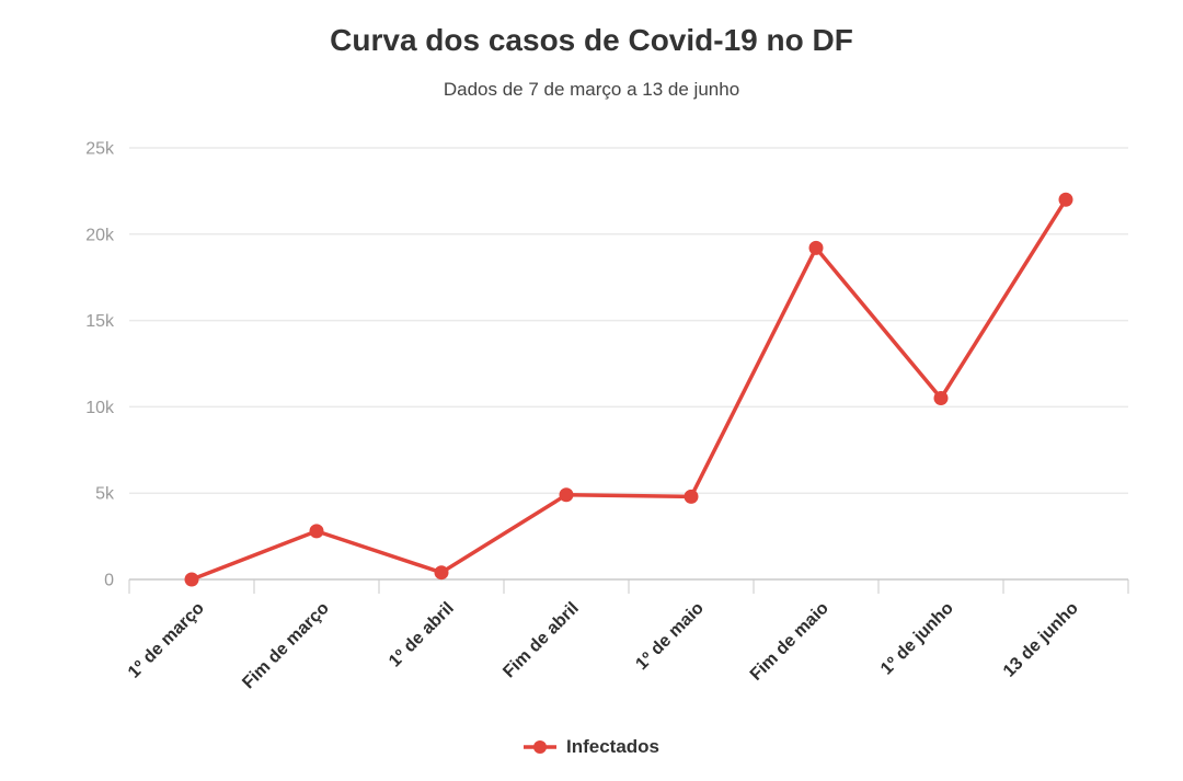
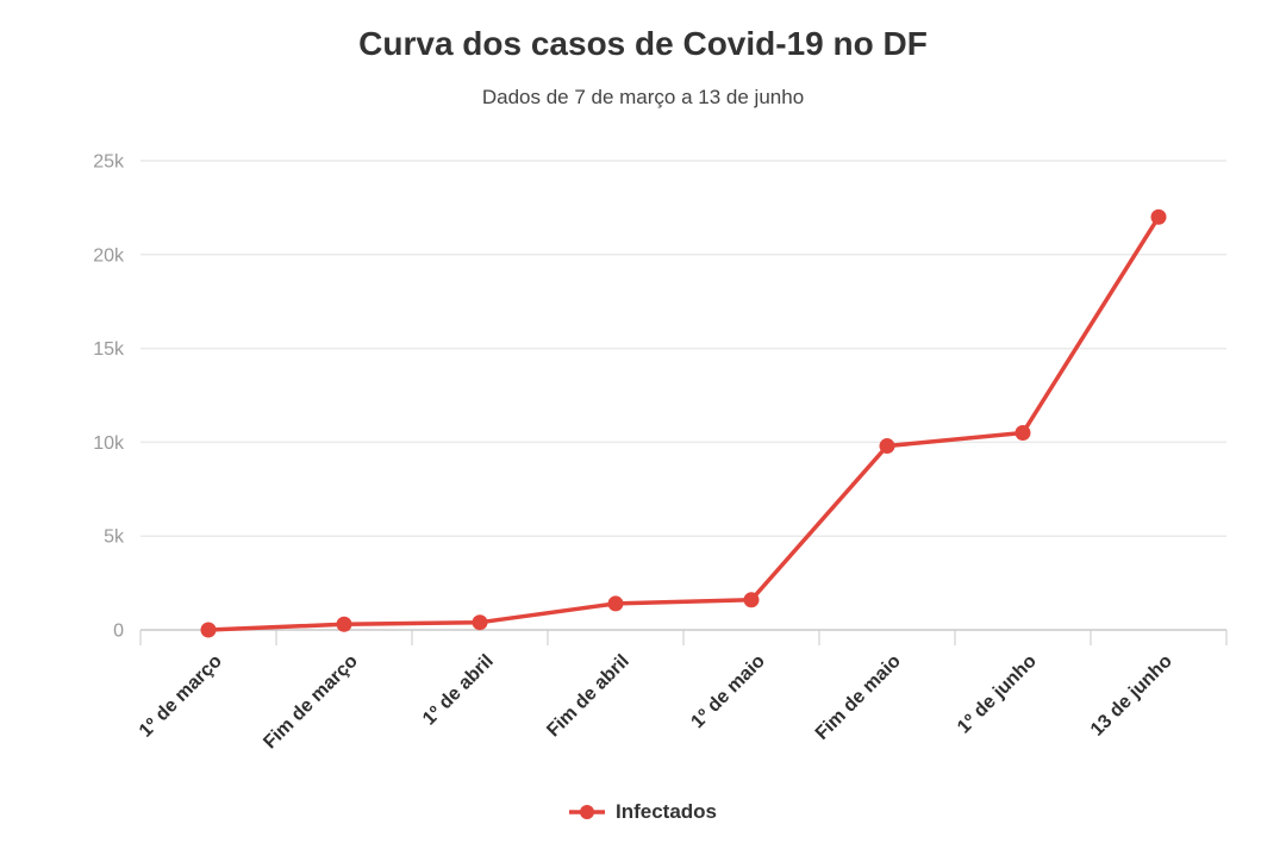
Fim de março: 2.8k -> 0.3k
Fim de abril: 4.9k -> 1.4k
1º de maio: 4.8k -> 1.6k
Fim de maio: 19.2k -> 9.8k
